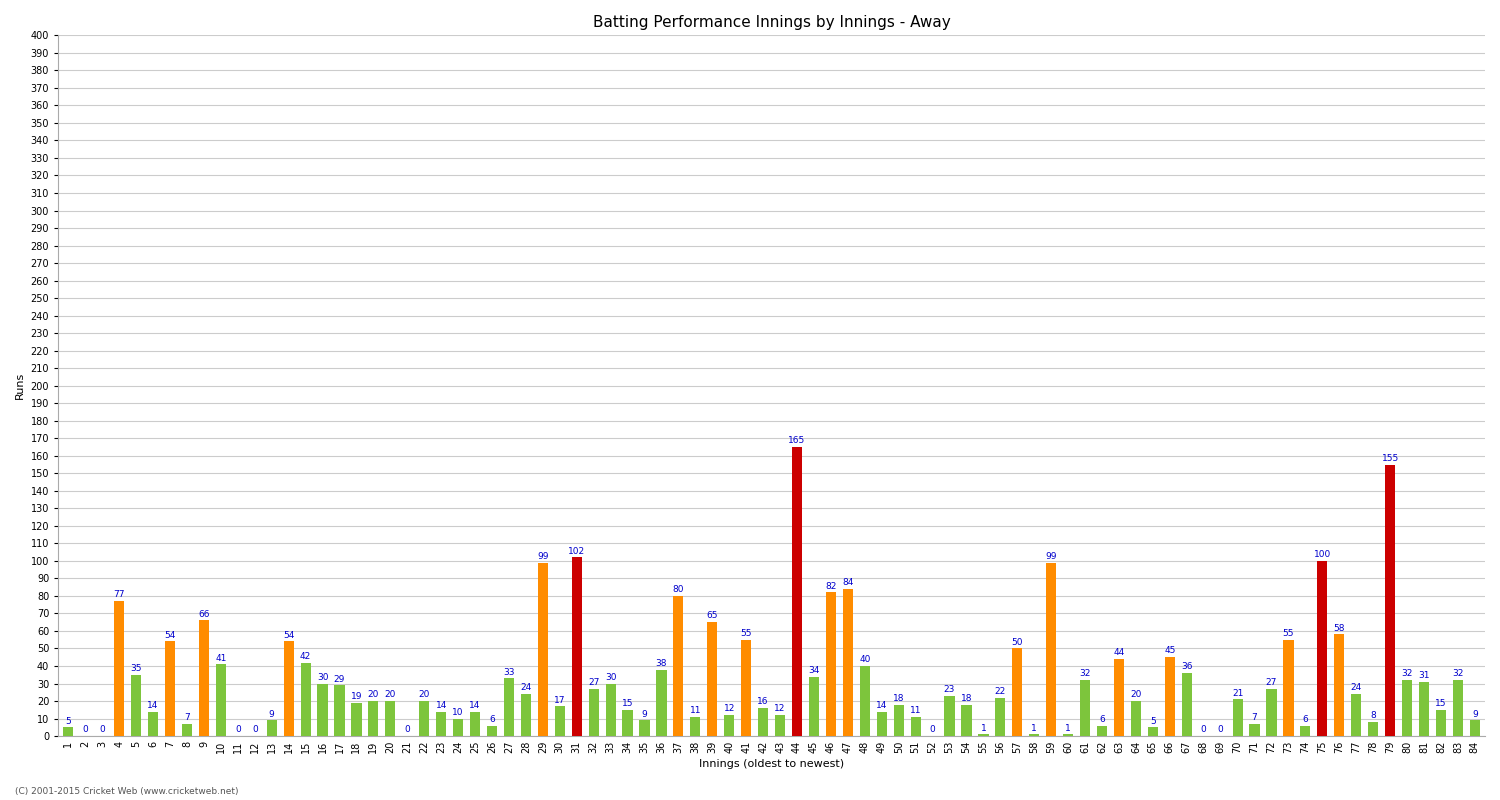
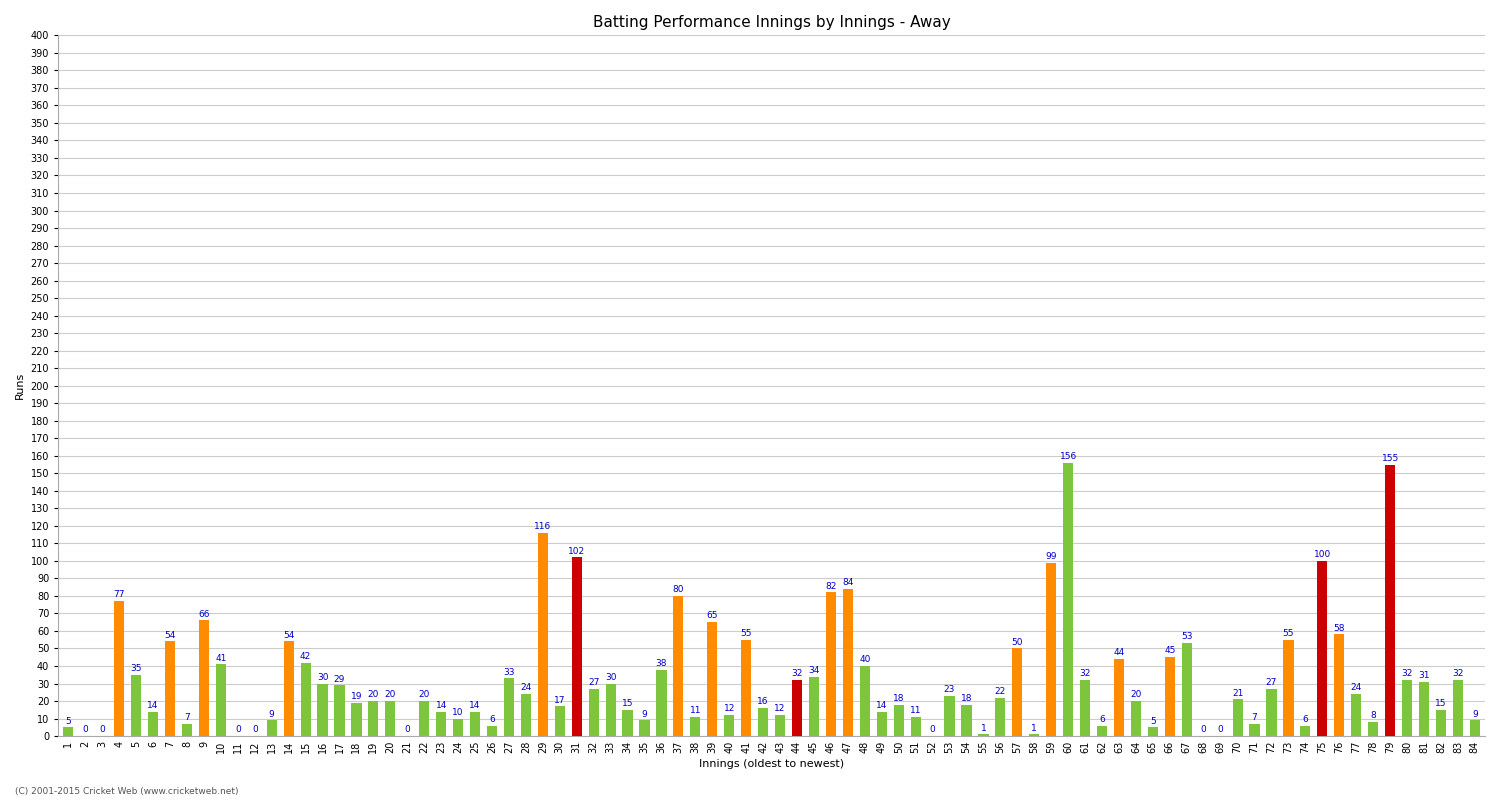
29: 99 -> 116
44: 165 -> 32
60: 1 -> 156
67: 36 -> 53
